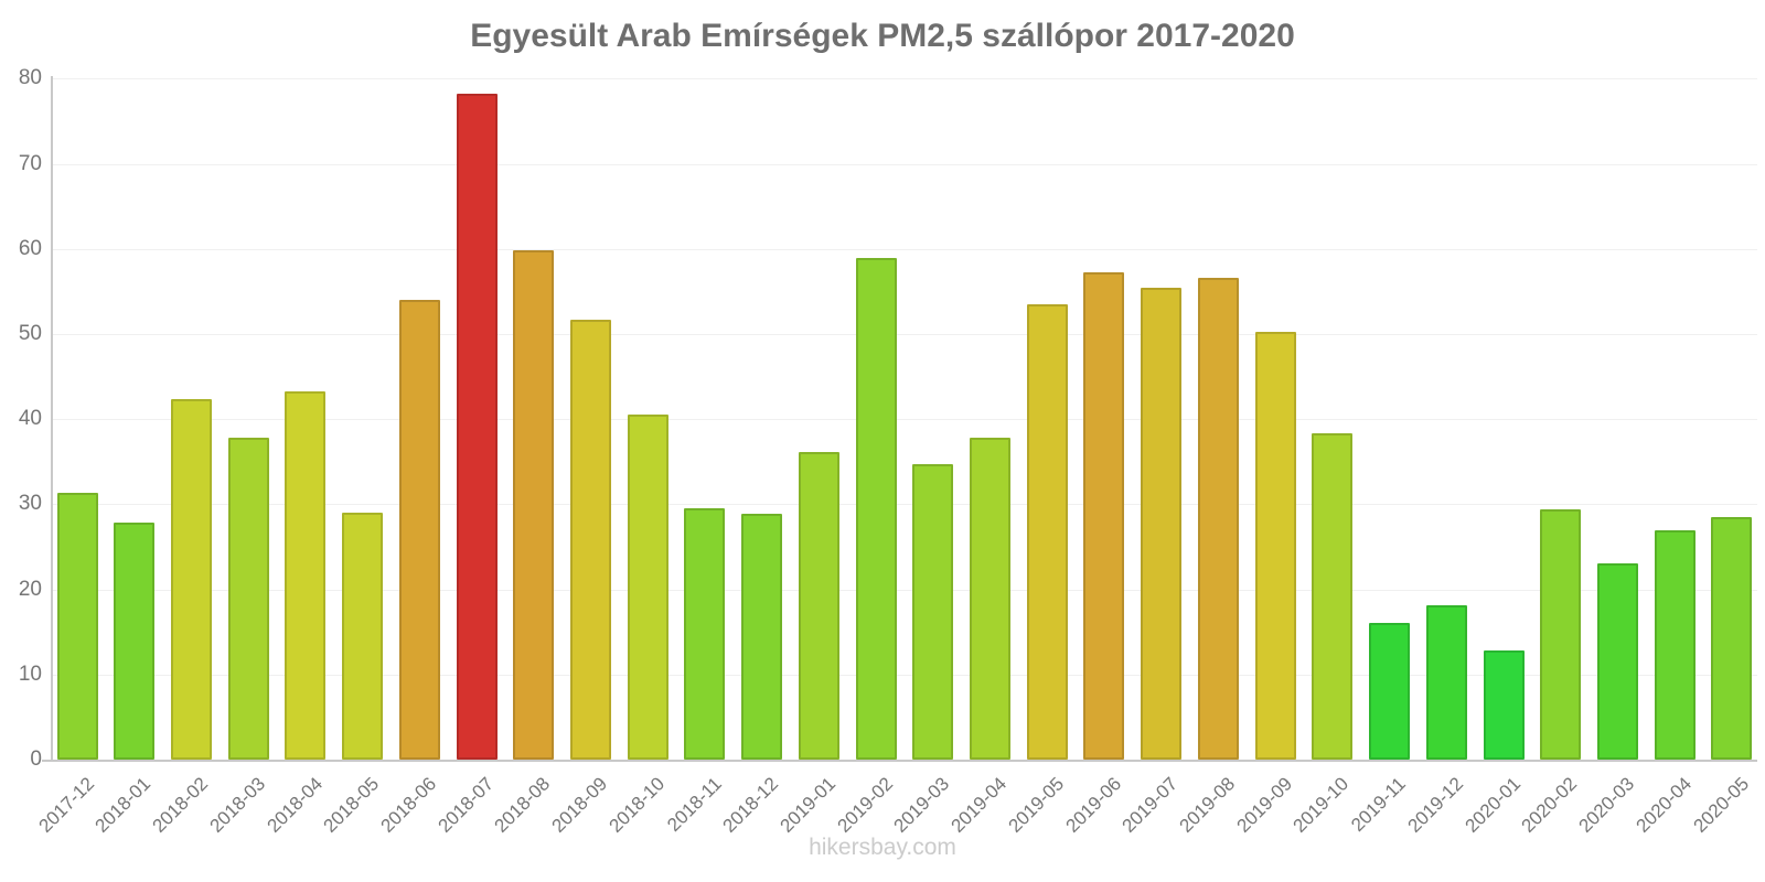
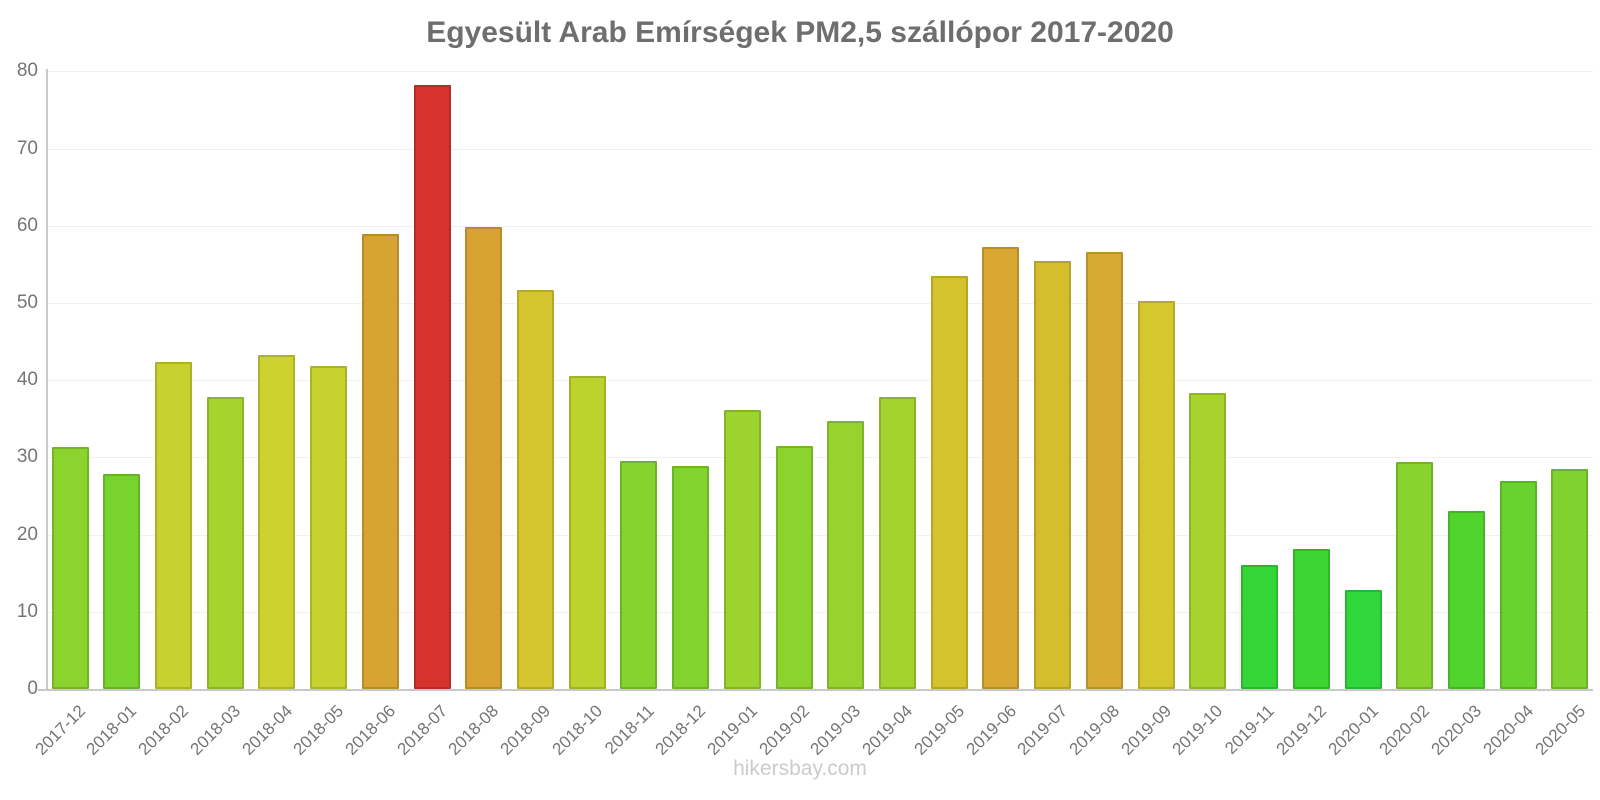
2018-05: 29 -> 42
2018-06: 54 -> 59
2019-02: 59 -> 32
